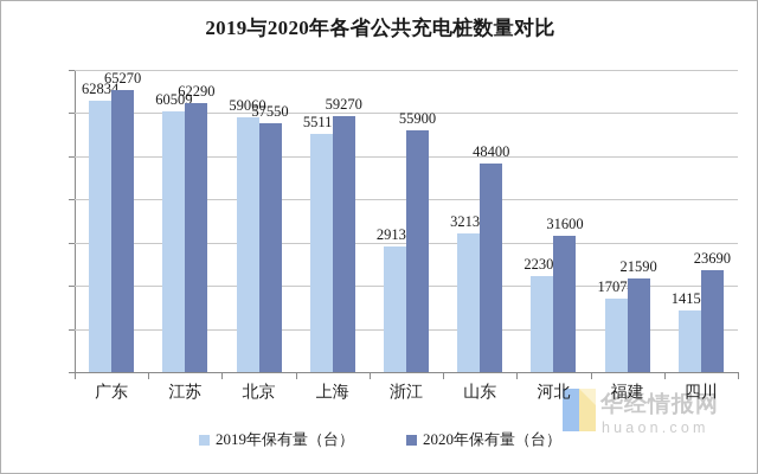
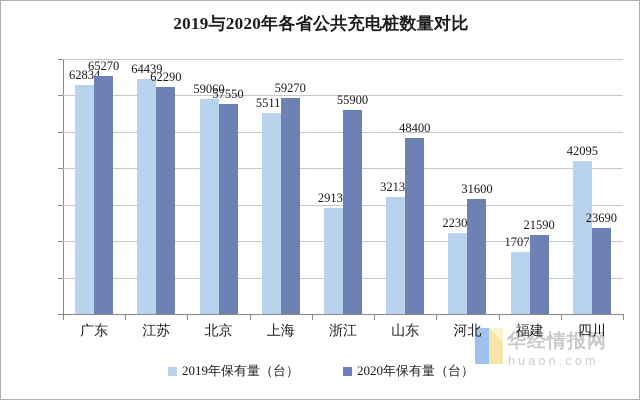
2019年保有量（台）/江苏: 60509 -> 64439
2019年保有量（台）/四川: 14150 -> 42095
